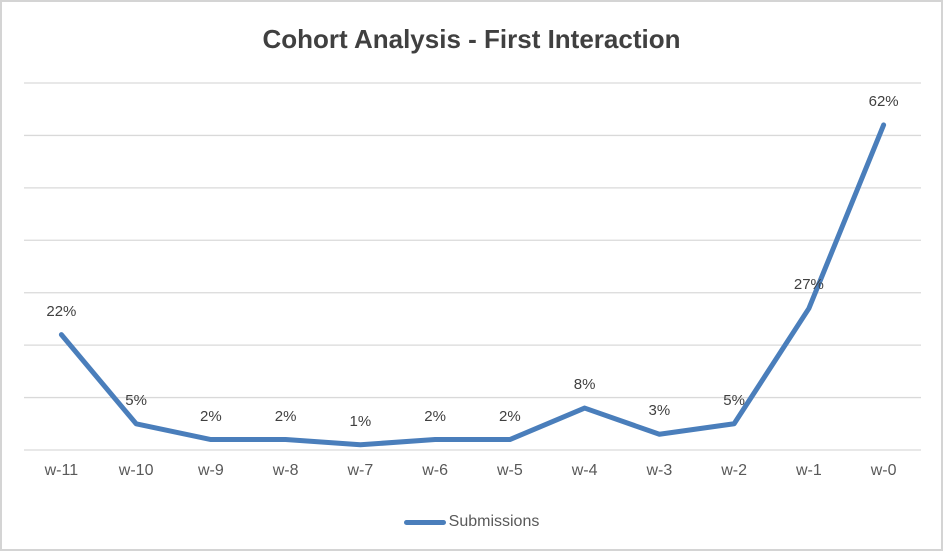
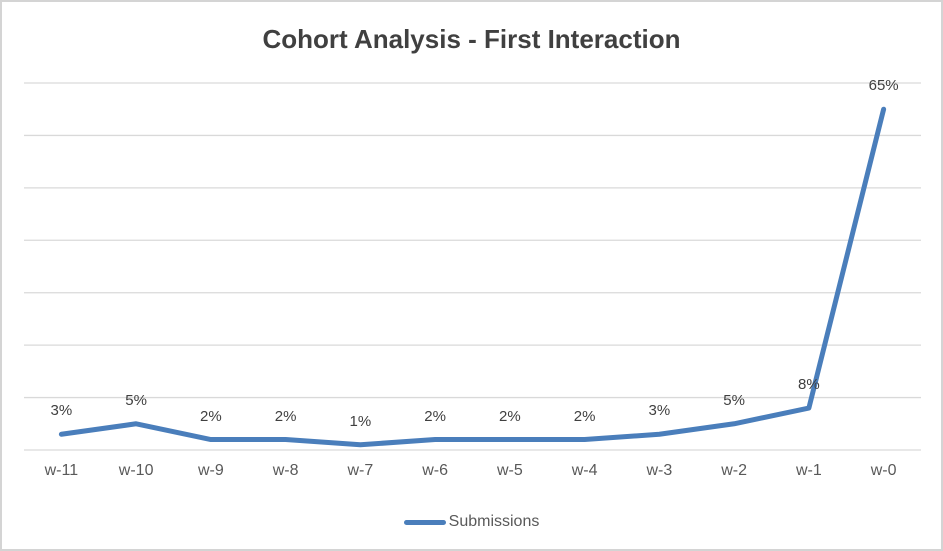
w-11: 22% -> 3%
w-4: 8% -> 2%
w-1: 27% -> 8%
w-0: 62% -> 65%
